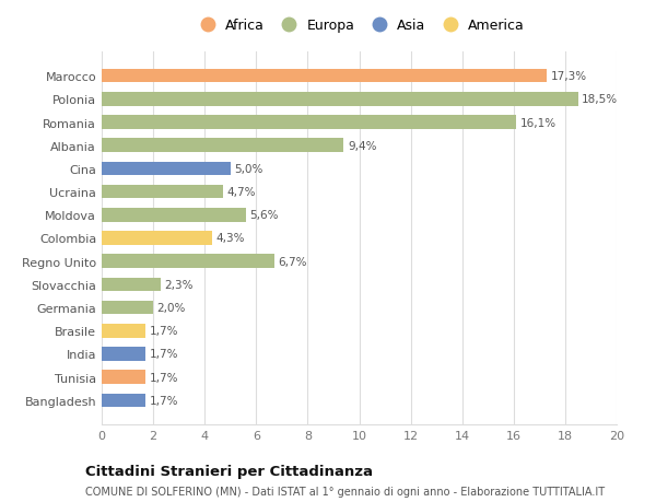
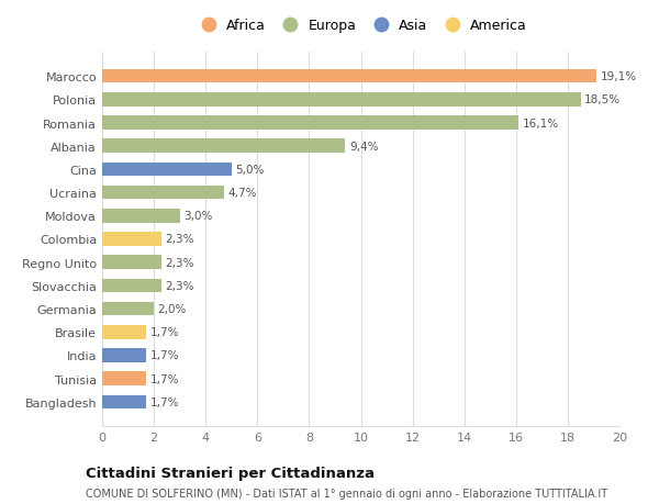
Marocco: 17,3% -> 19,1%
Moldova: 5,6% -> 3,0%
Colombia: 4,3% -> 2,3%
Regno Unito: 6,7% -> 2,3%
